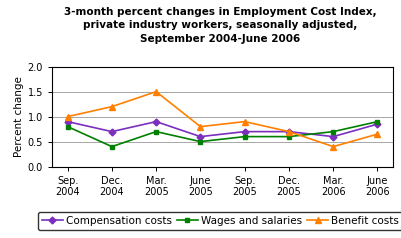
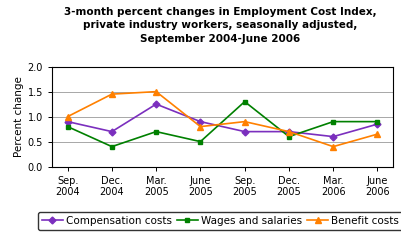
Benefit costs/Dec. 2004: 1.20 -> 1.45
Compensation costs/Mar. 2005: 0.90 -> 1.25
Compensation costs/June 2005: 0.60 -> 0.90
Wages and salaries/Sep. 2005: 0.6 -> 1.3
Wages and salaries/Mar. 2006: 0.7 -> 0.9
